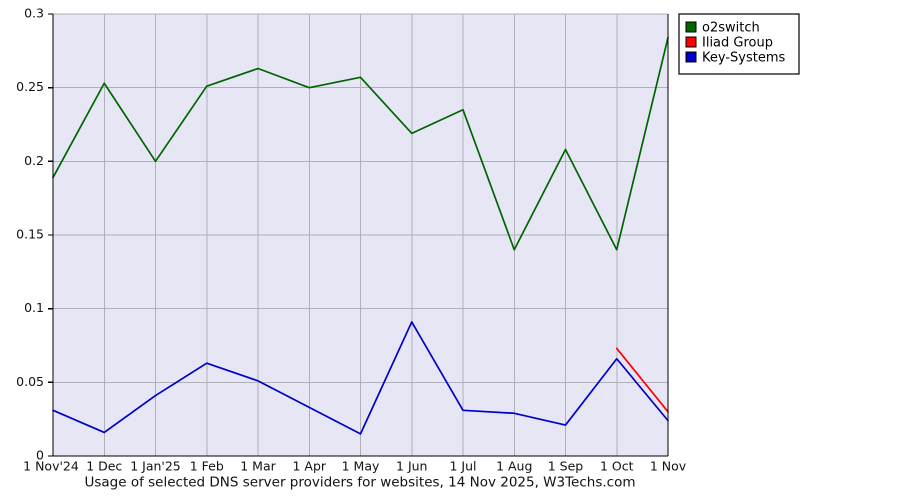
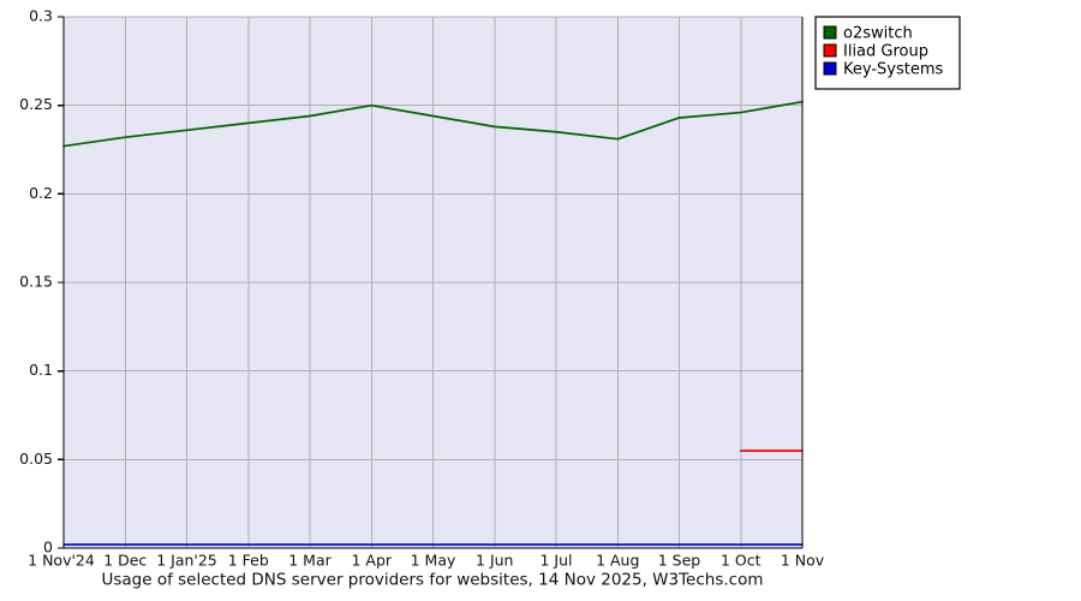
o2switch/1 Nov'24: 0.189 -> 0.227
Key-Systems/1 Nov'24: 0.031 -> 0.002
o2switch/1 Dec: 0.253 -> 0.232
Key-Systems/1 Dec: 0.016 -> 0.002
o2switch/1 Jan'25: 0.200 -> 0.236
Key-Systems/1 Jan'25: 0.041 -> 0.002
o2switch/1 Feb: 0.251 -> 0.240
Key-Systems/1 Feb: 0.063 -> 0.002
o2switch/1 Mar: 0.263 -> 0.244
Key-Systems/1 Mar: 0.051 -> 0.002
Key-Systems/1 Apr: 0.033 -> 0.002
o2switch/1 May: 0.257 -> 0.244
Key-Systems/1 May: 0.015 -> 0.002
o2switch/1 Jun: 0.219 -> 0.238
Key-Systems/1 Jun: 0.091 -> 0.002
Key-Systems/1 Jul: 0.031 -> 0.002
o2switch/1 Aug: 0.140 -> 0.231
Key-Systems/1 Aug: 0.029 -> 0.002
o2switch/1 Sep: 0.208 -> 0.243
Key-Systems/1 Sep: 0.021 -> 0.002
o2switch/1 Oct: 0.140 -> 0.246
Iliad Group/1 Oct: 0.073 -> 0.055
Key-Systems/1 Oct: 0.066 -> 0.002
o2switch/1 Nov: 0.284 -> 0.252
Iliad Group/1 Nov: 0.030 -> 0.055
Key-Systems/1 Nov: 0.024 -> 0.002
